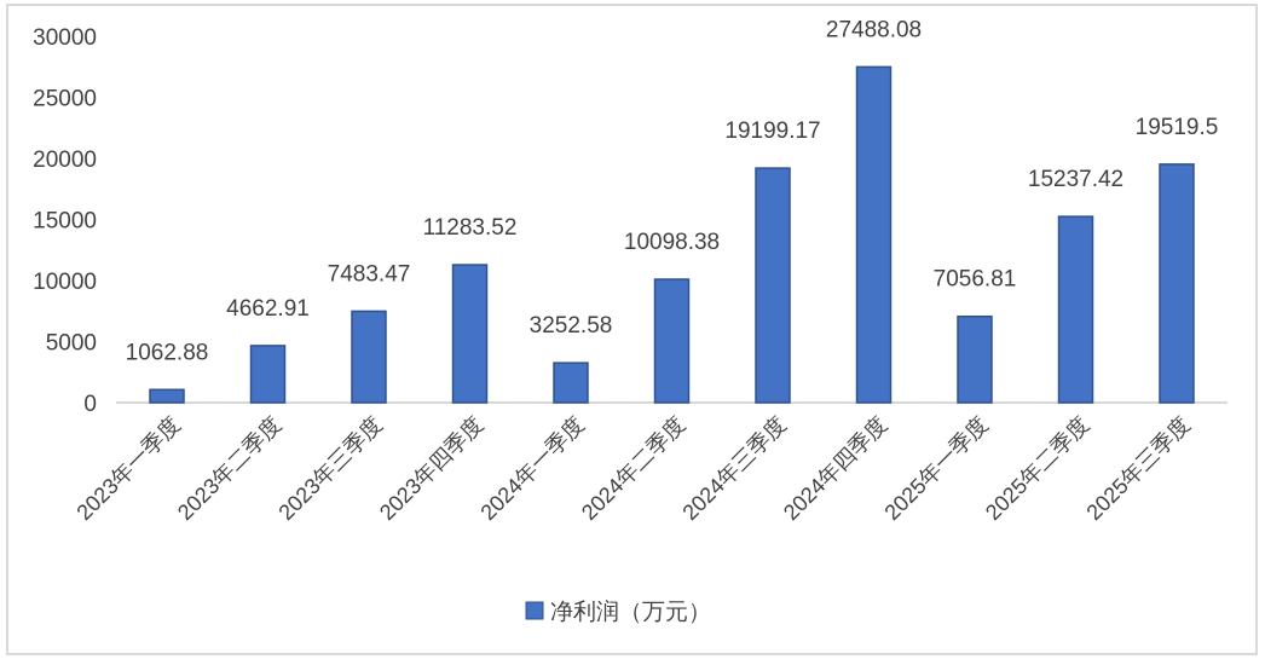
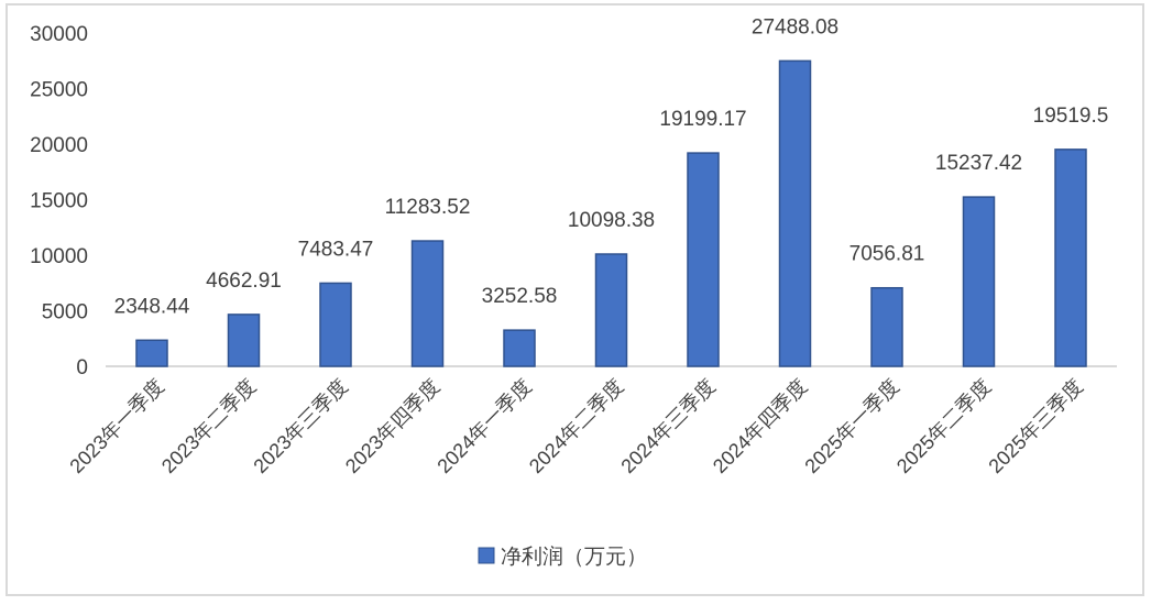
2023年一季度: 1062.88 -> 2348.44
